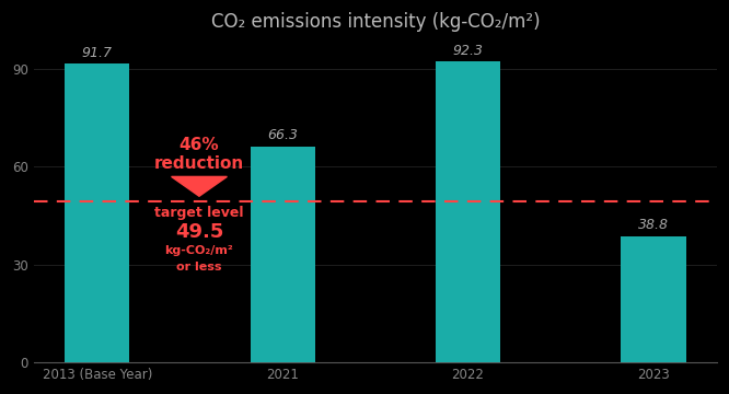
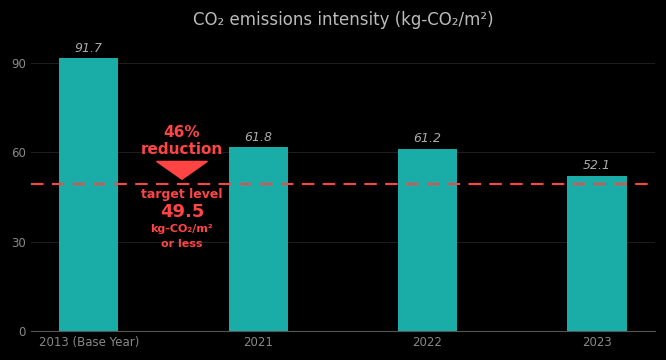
2021: 66.3 -> 61.8
2022: 92.3 -> 61.2
2023: 38.8 -> 52.1
